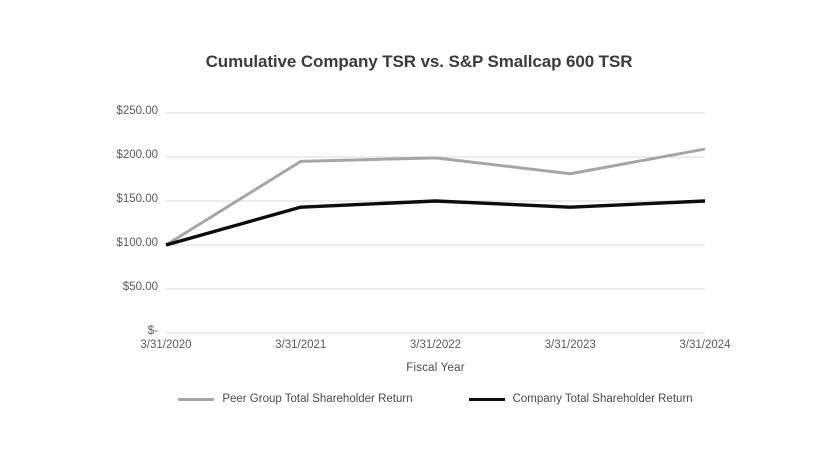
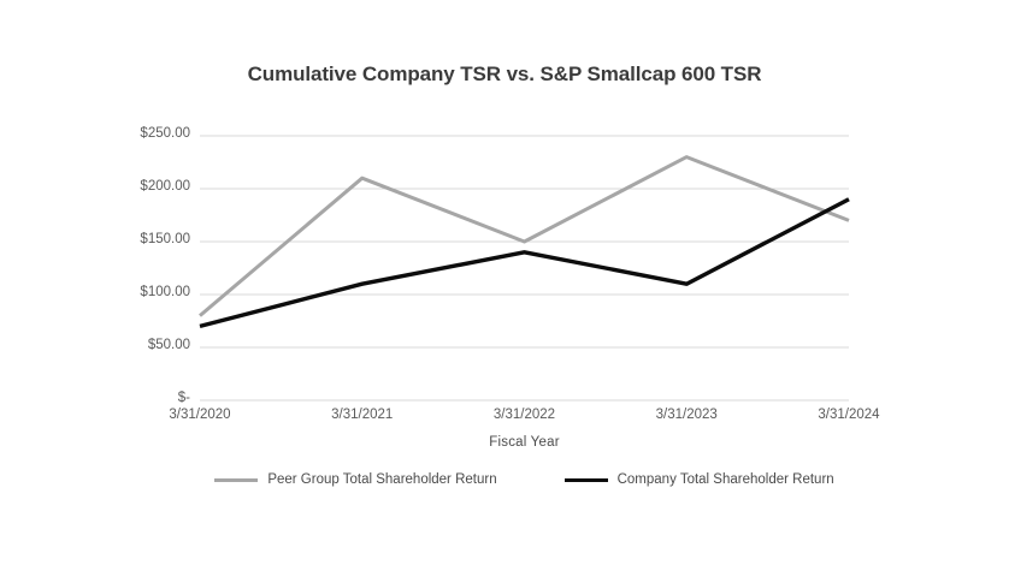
Peer Group Total Shareholder Return/3/31/2020: $100 -> $80
Company Total Shareholder Return/3/31/2020: $100 -> $70
Peer Group Total Shareholder Return/3/31/2021: $200 -> $210
Company Total Shareholder Return/3/31/2021: $140 -> $110
Peer Group Total Shareholder Return/3/31/2022: $200 -> $150
Company Total Shareholder Return/3/31/2022: $150 -> $140
Peer Group Total Shareholder Return/3/31/2023: $180 -> $230
Company Total Shareholder Return/3/31/2023: $140 -> $110
Peer Group Total Shareholder Return/3/31/2024: $210 -> $170
Company Total Shareholder Return/3/31/2024: $150 -> $190
